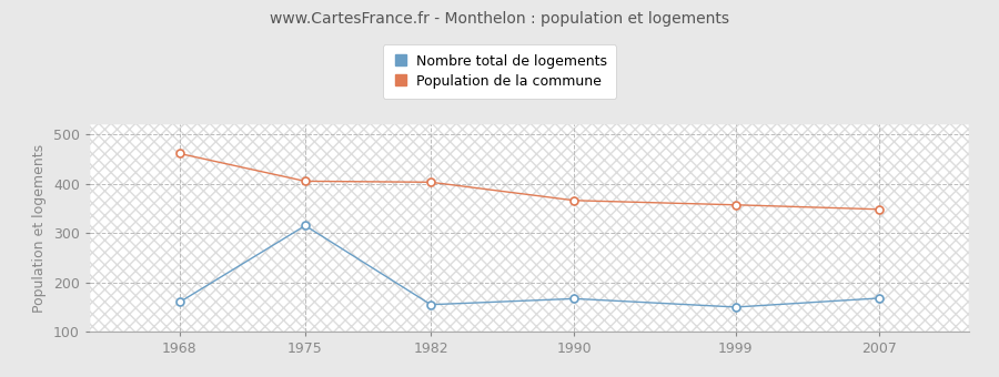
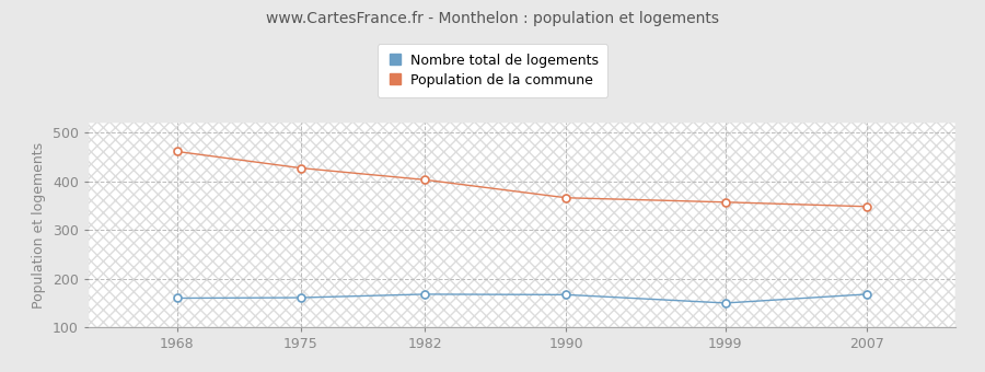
Nombre total de logements/1975: 315 -> 161
Population de la commune/1975: 405 -> 427
Nombre total de logements/1982: 155 -> 168
